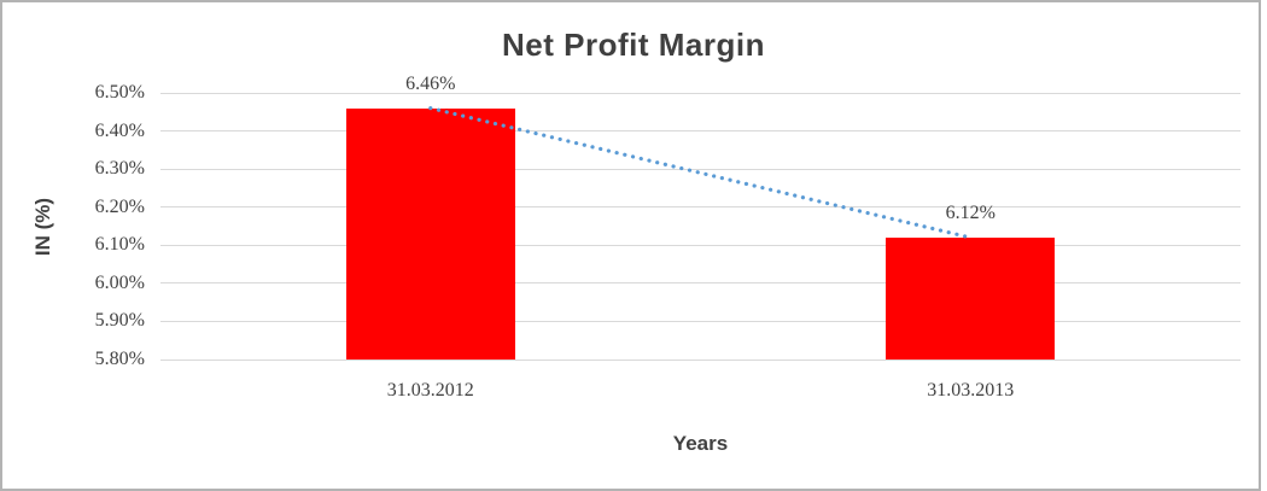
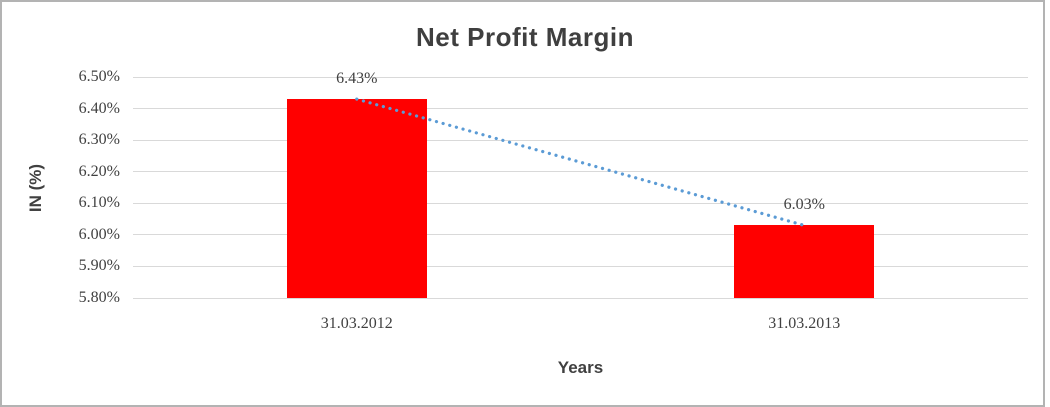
31.03.2012: 6.46% -> 6.43%
31.03.2013: 6.12% -> 6.03%
